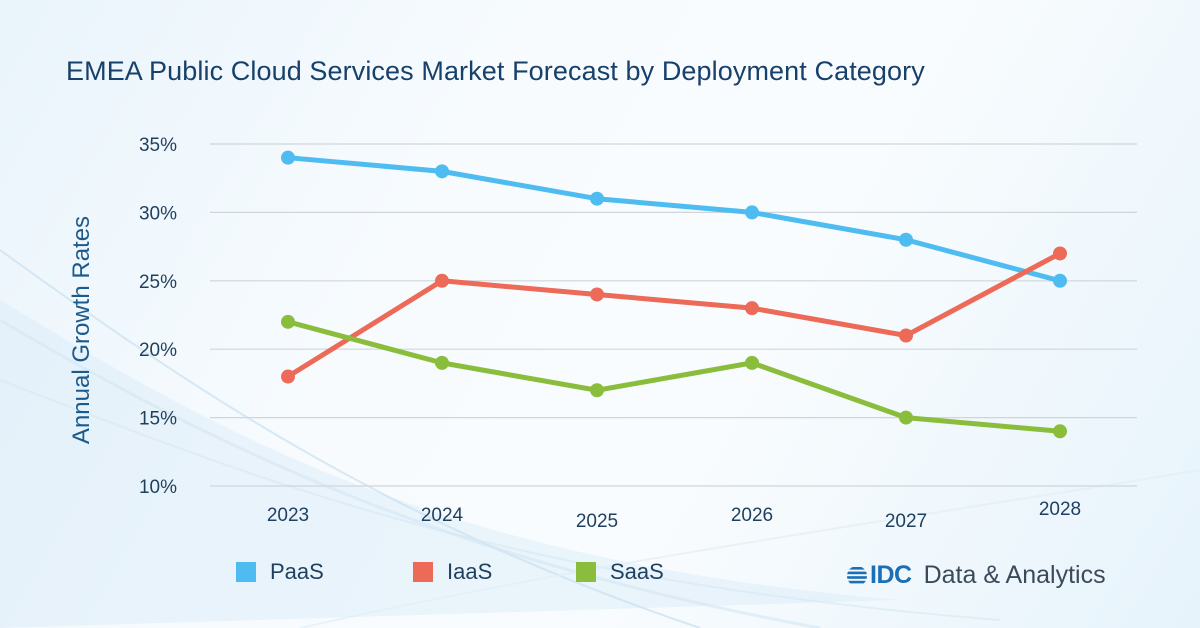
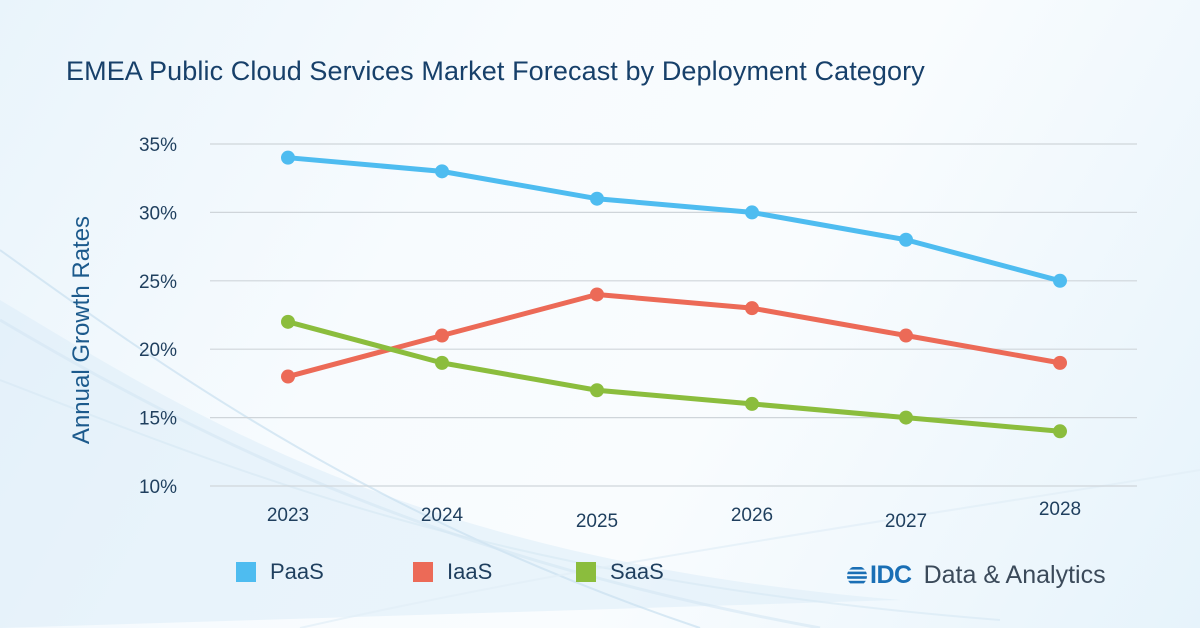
IaaS/2024: 25% -> 21%
SaaS/2026: 19% -> 16%
IaaS/2028: 27% -> 19%
